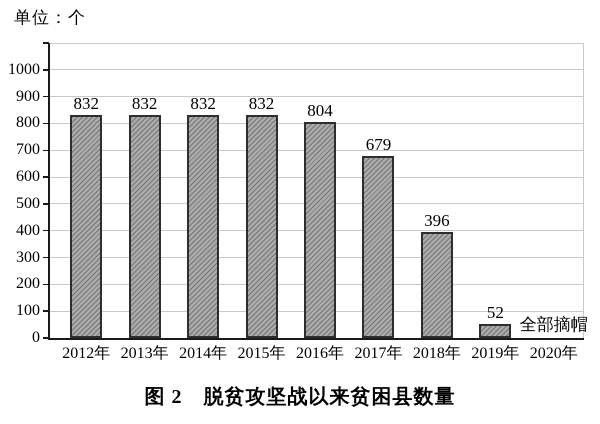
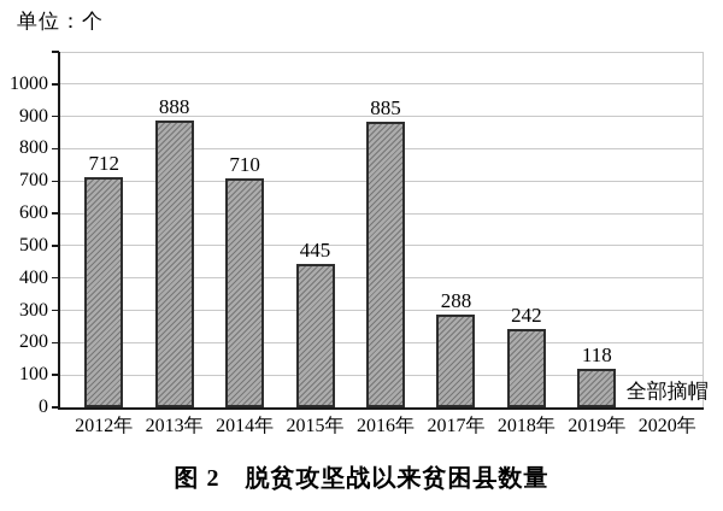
2012年: 832 -> 712
2013年: 832 -> 888
2014年: 832 -> 710
2015年: 832 -> 445
2016年: 804 -> 885
2017年: 679 -> 288
2018年: 396 -> 242
2019年: 52 -> 118
